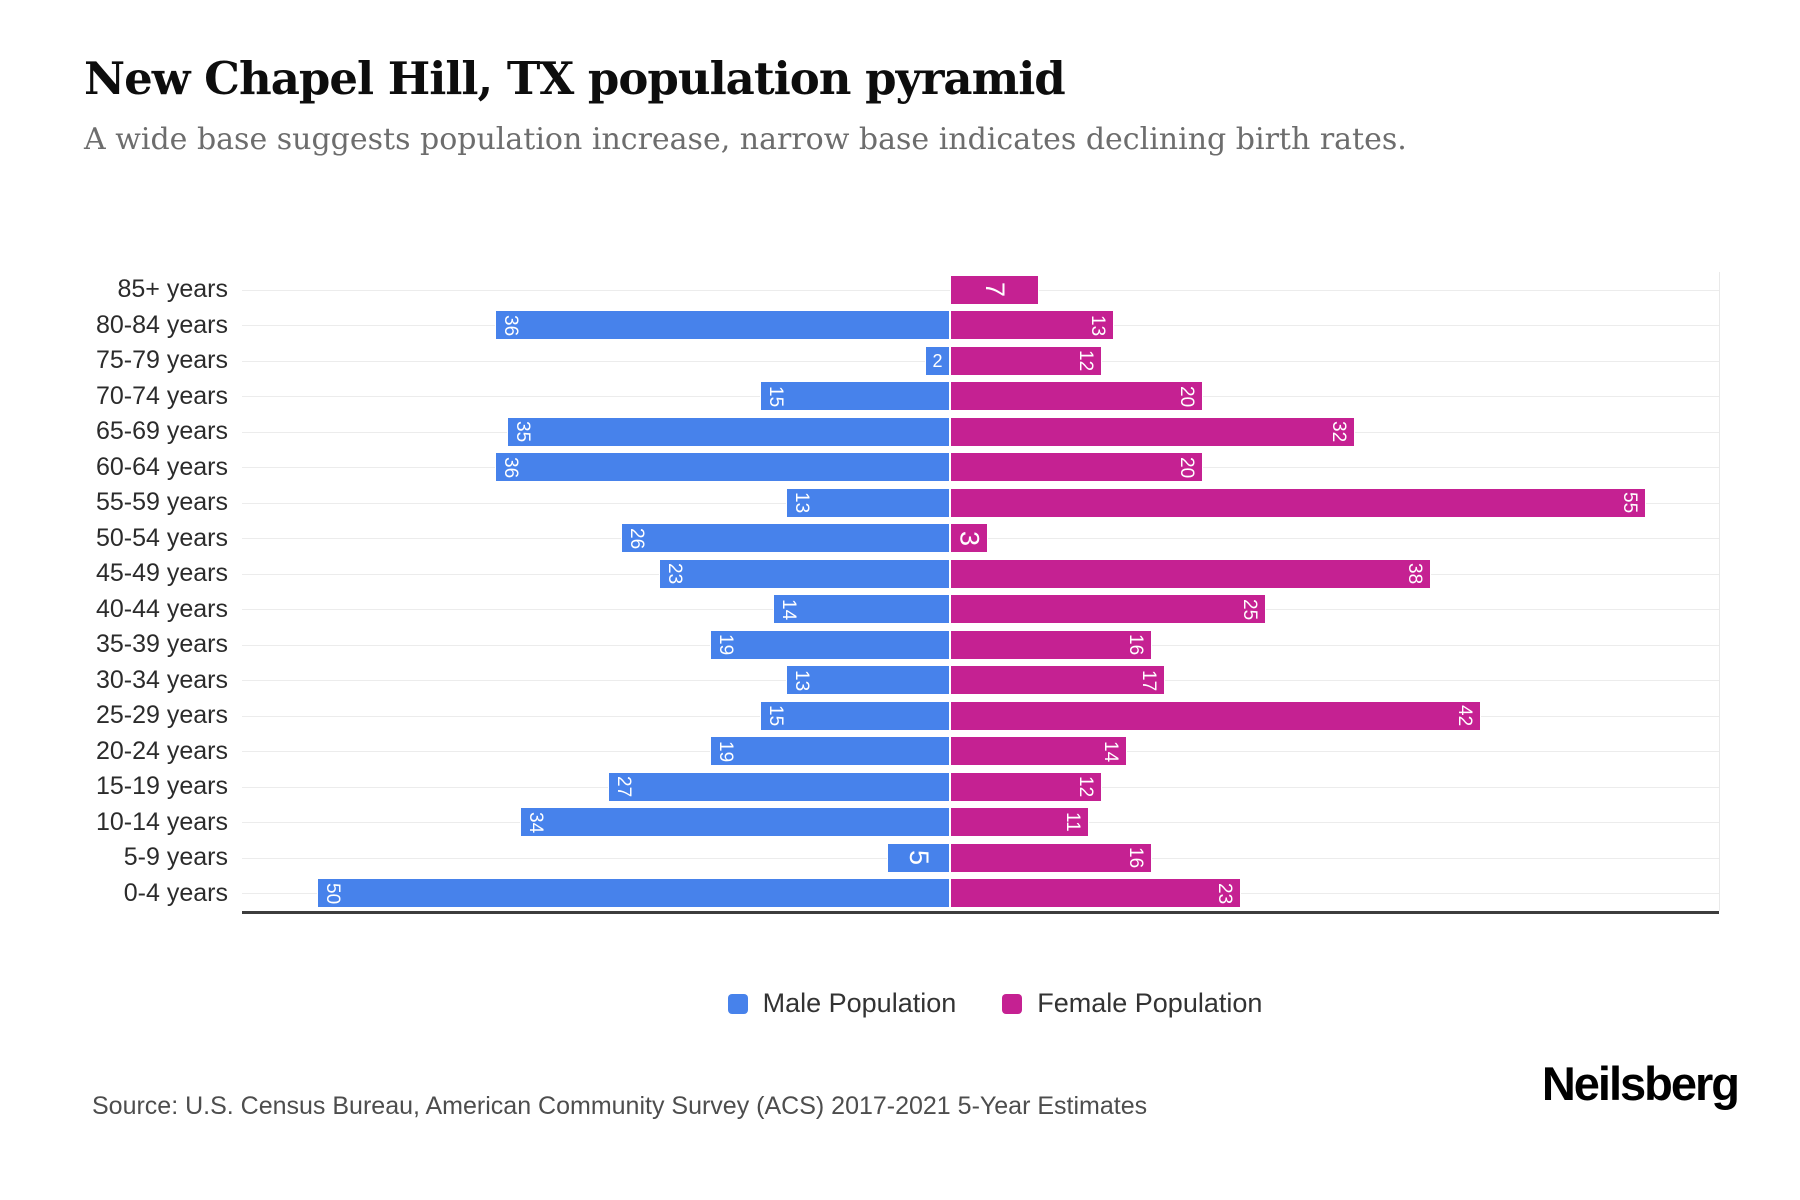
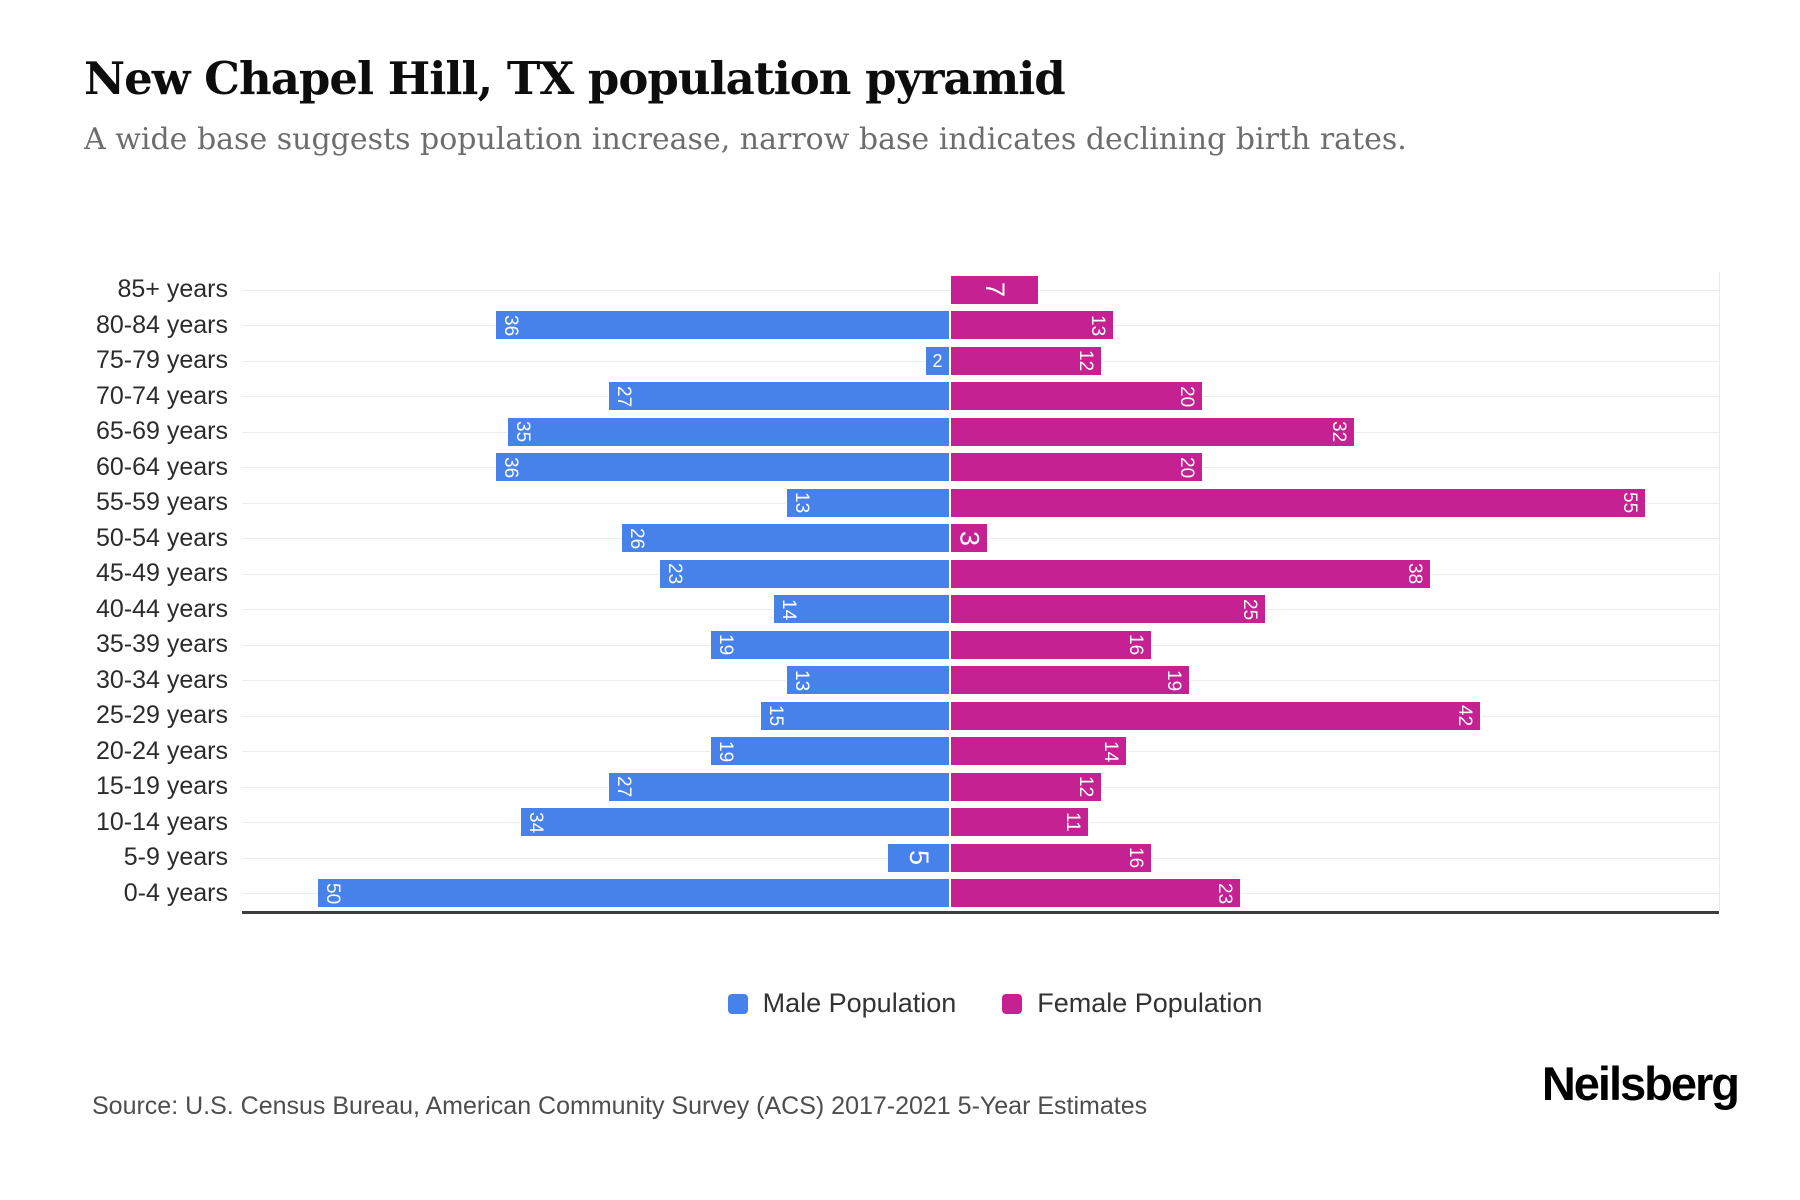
Male Population/70-74 years: 15 -> 27
Female Population/30-34 years: 17 -> 19
